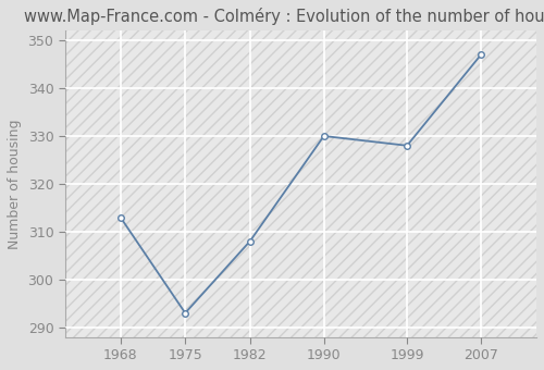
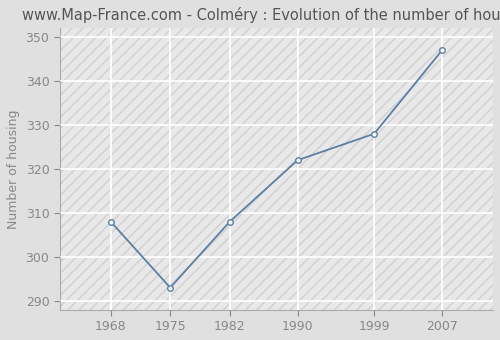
1968: 313 -> 308
1990: 330 -> 322
